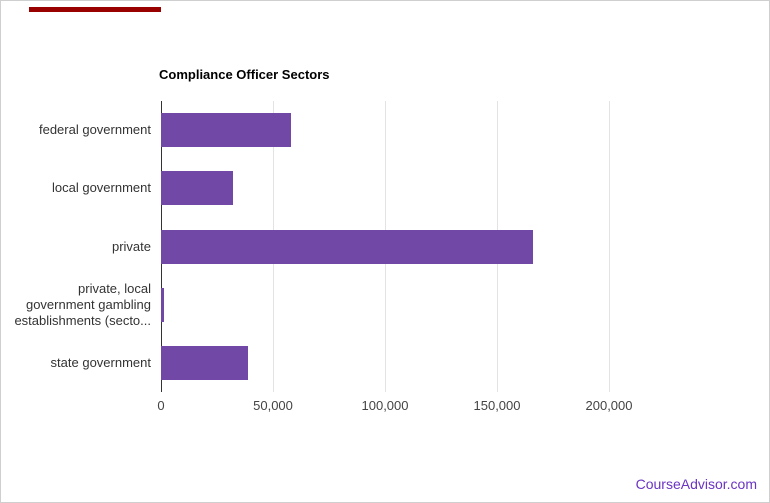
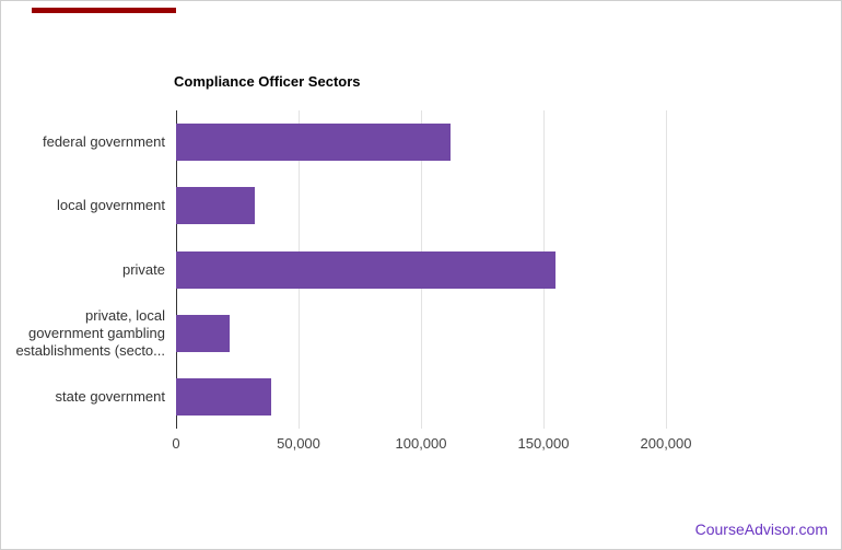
federal government: 58000 -> 112000
private: 166000 -> 155000
private, local government gambling establishments (secto...: 2000 -> 22000
